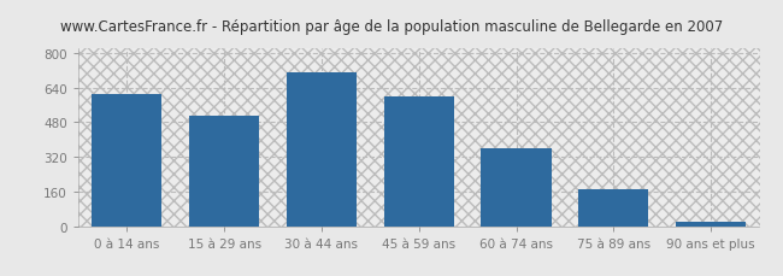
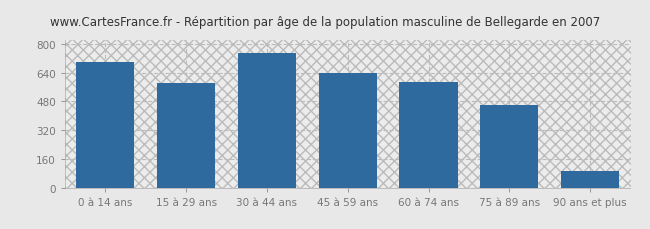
0 à 14 ans: 610 -> 700
15 à 29 ans: 510 -> 580
30 à 44 ans: 710 -> 750
45 à 59 ans: 600 -> 640
60 à 74 ans: 360 -> 590
75 à 89 ans: 170 -> 460
90 ans et plus: 20 -> 90
